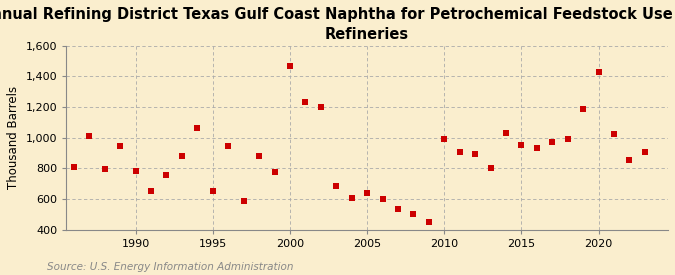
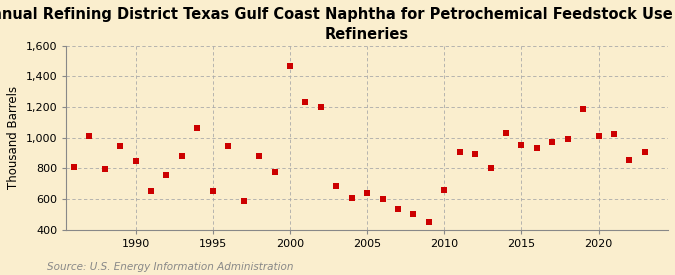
1990: 780 -> 850
2010: 990 -> 660
2020: 1,430 -> 1,010
